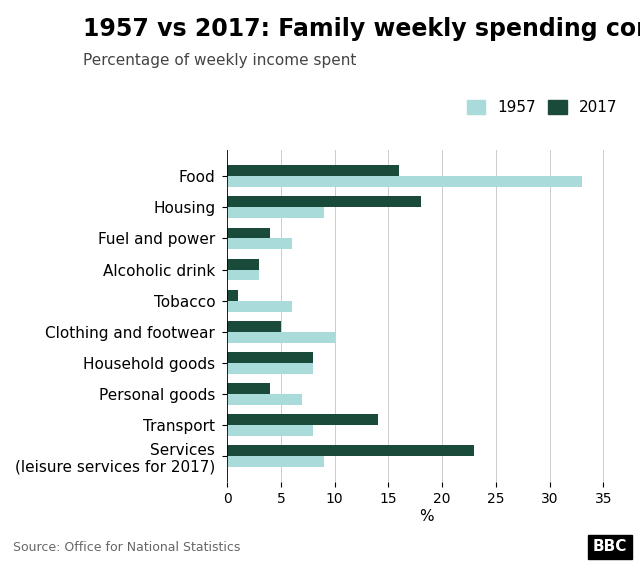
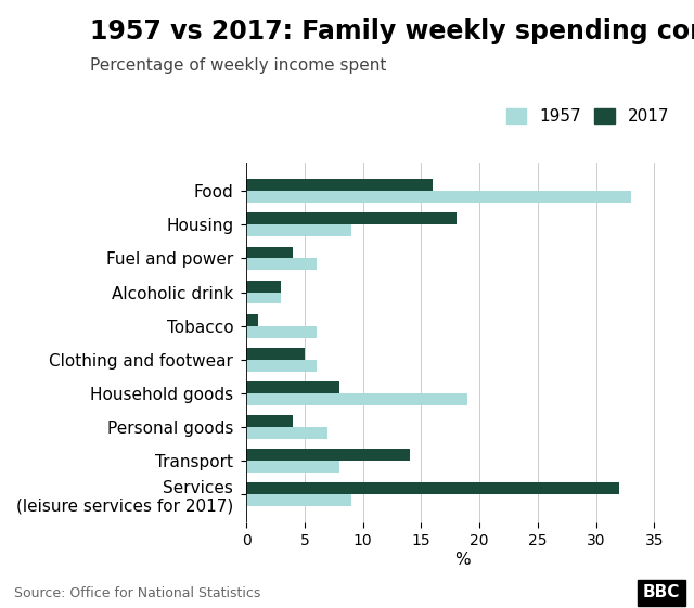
1957/Clothing and footwear: 10 -> 6
1957/Household goods: 8 -> 19
2017/Services (leisure services for 2017): 23 -> 32
